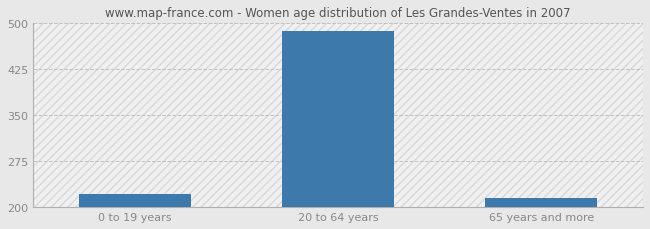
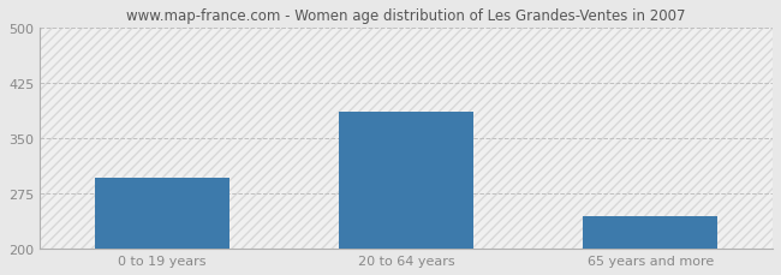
0 to 19 years: 222 -> 296
20 to 64 years: 487 -> 386
65 years and more: 215 -> 244
